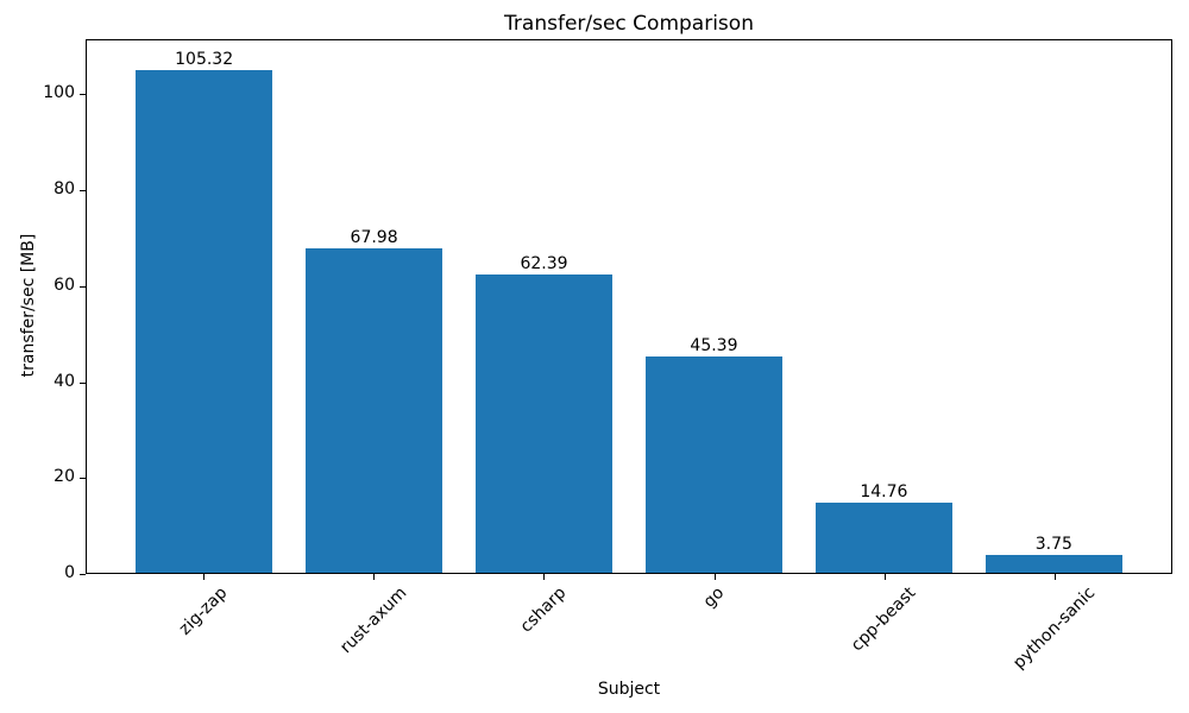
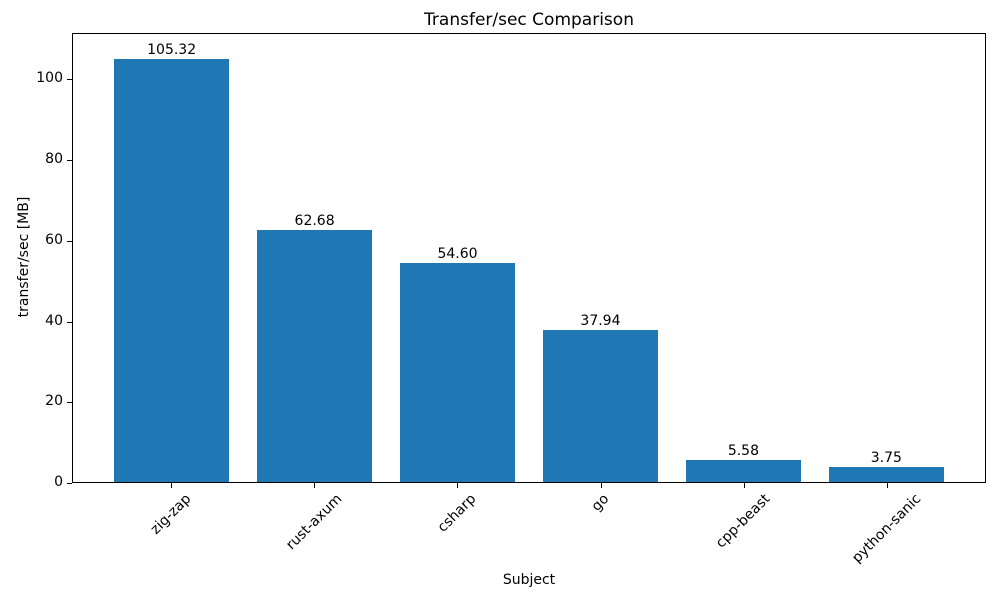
rust-axum: 67.98 -> 62.68
csharp: 62.39 -> 54.60
go: 45.39 -> 37.94
cpp-beast: 14.76 -> 5.58
